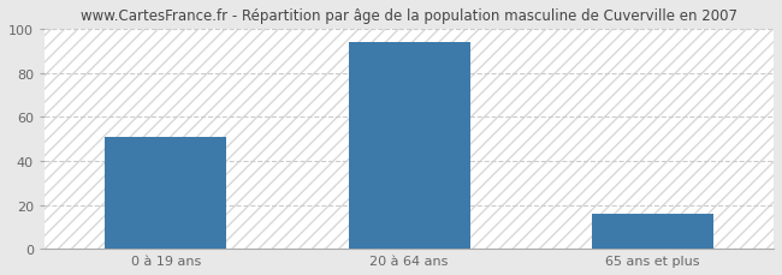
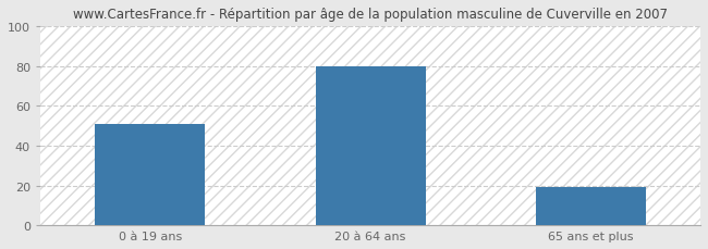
20 à 64 ans: 94 -> 80
65 ans et plus: 16 -> 19
